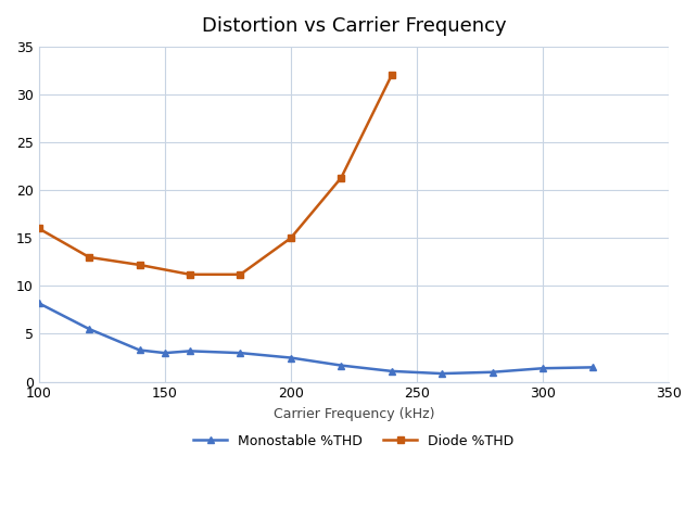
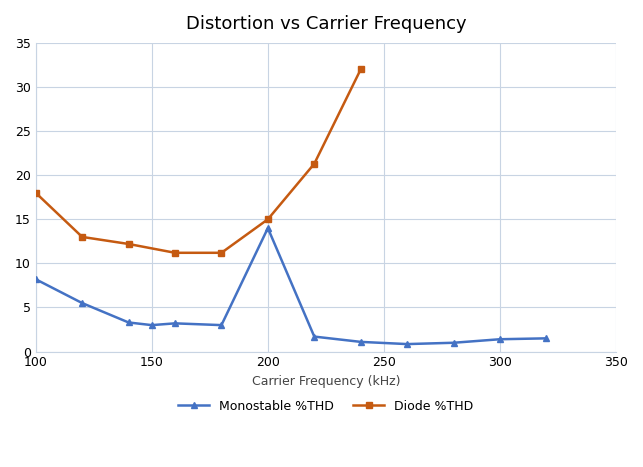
Diode %THD/100: 16.0 -> 18.0
Monostable %THD/200: 2.5 -> 14.0
